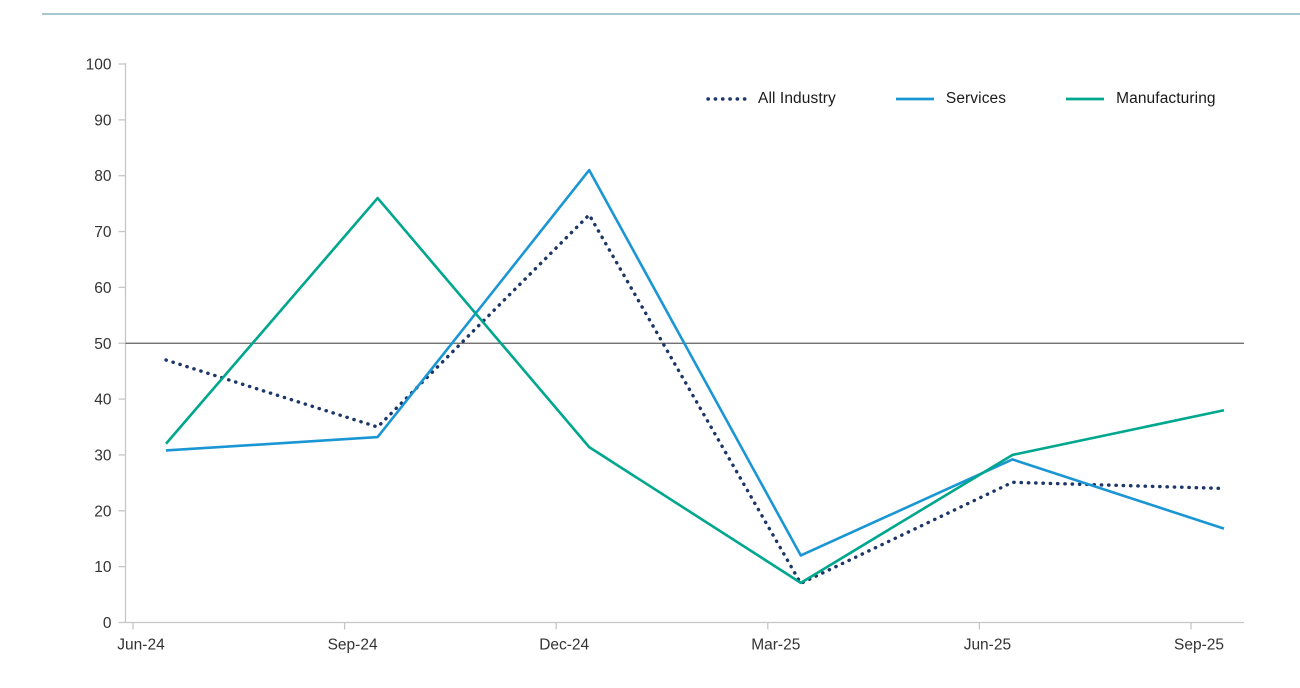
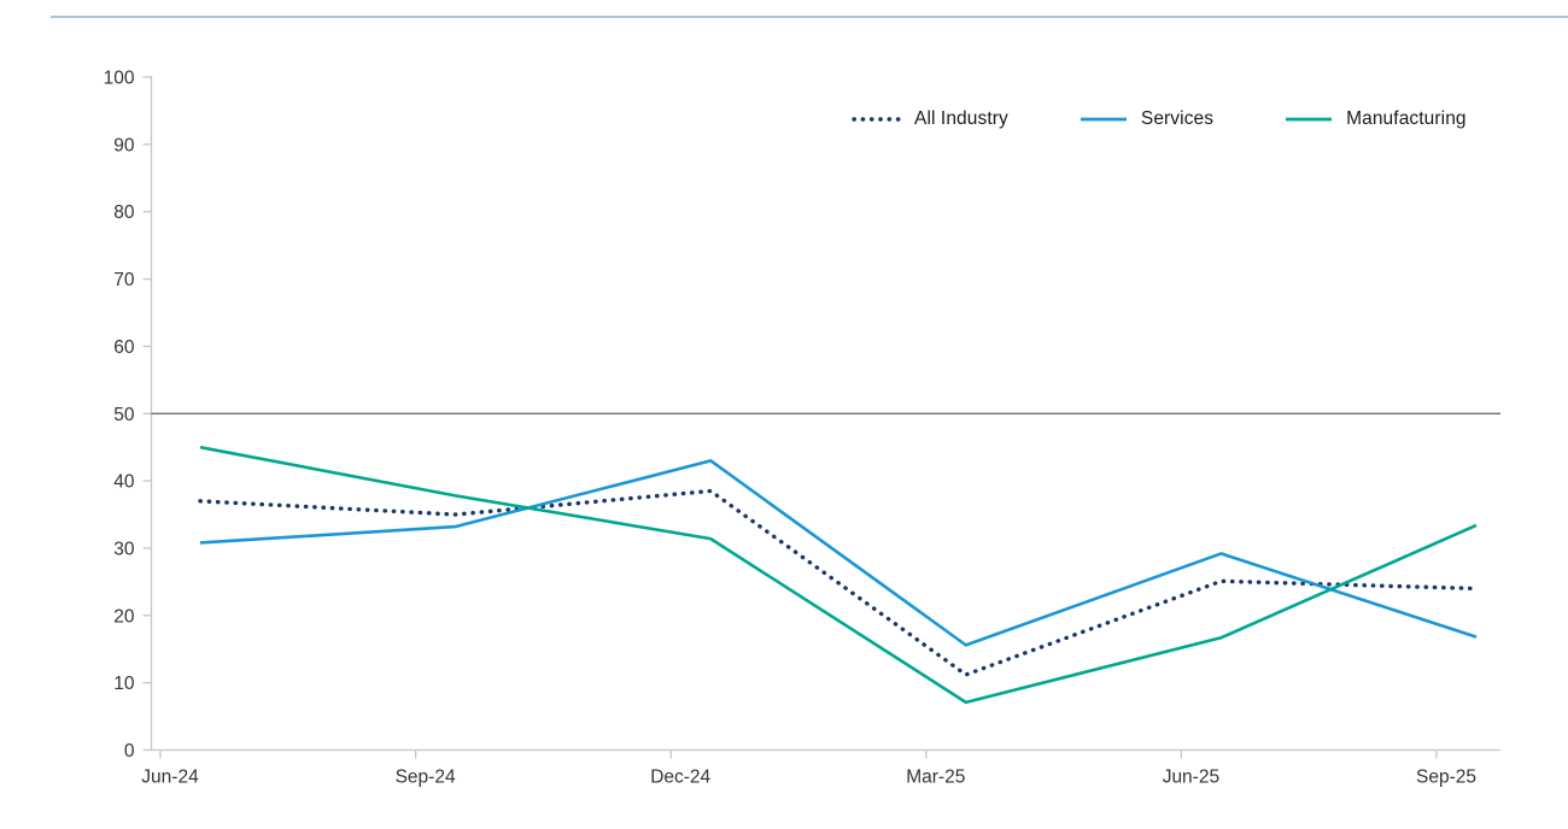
All Industry/Jun-24: 47 -> 37
Manufacturing/Jun-24: 32 -> 45
Manufacturing/Sep-24: 76 -> 38
All Industry/Dec-24: 73 -> 38
Services/Dec-24: 81 -> 43
All Industry/Mar-25: 7 -> 11
Services/Mar-25: 12 -> 16
Manufacturing/Jun-25: 30 -> 17
Manufacturing/Sep-25: 38 -> 33
